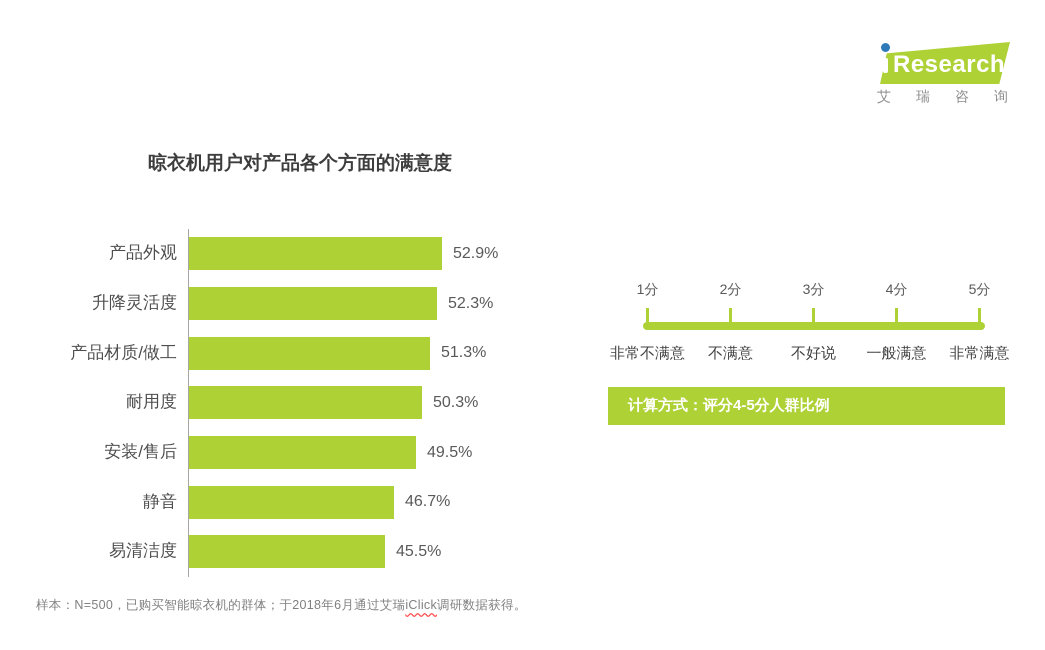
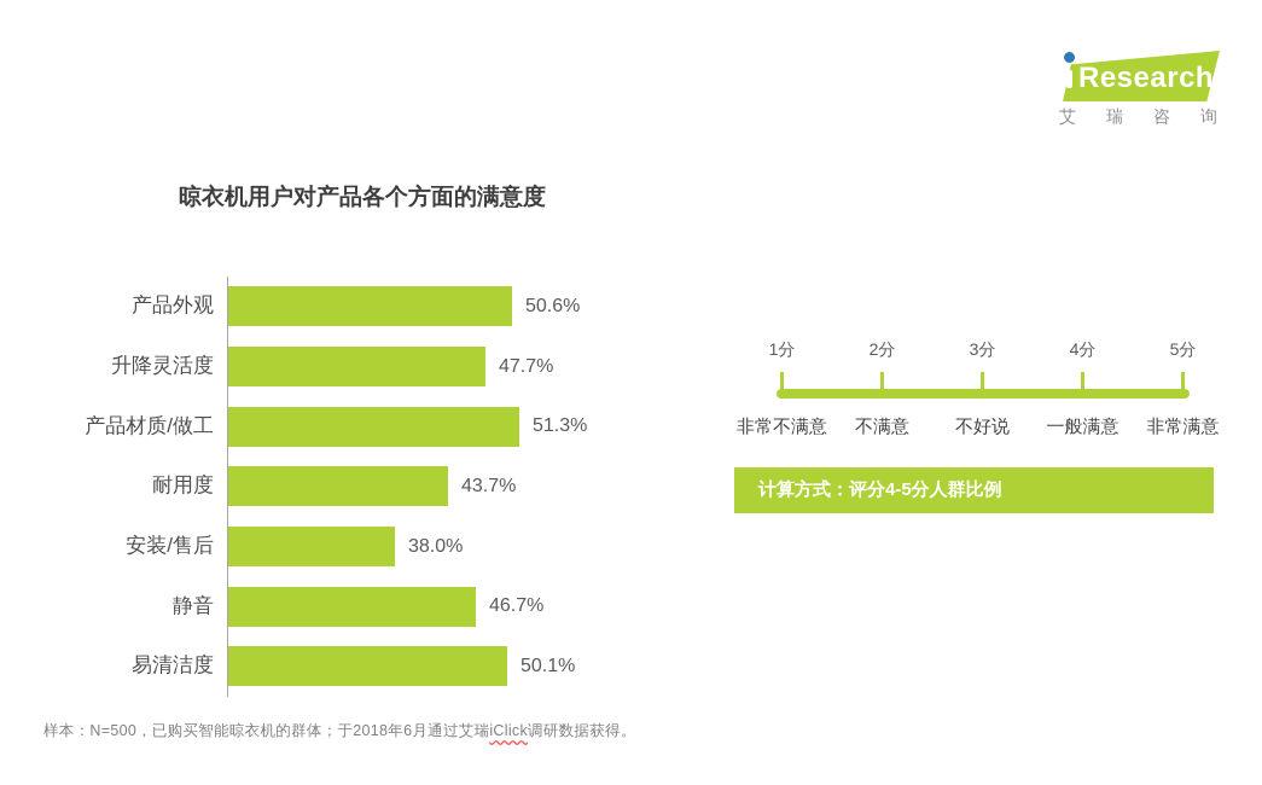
产品外观: 52.9% -> 50.6%
升降灵活度: 52.3% -> 47.7%
耐用度: 50.3% -> 43.7%
安装/售后: 49.5% -> 38.0%
易清洁度: 45.5% -> 50.1%
